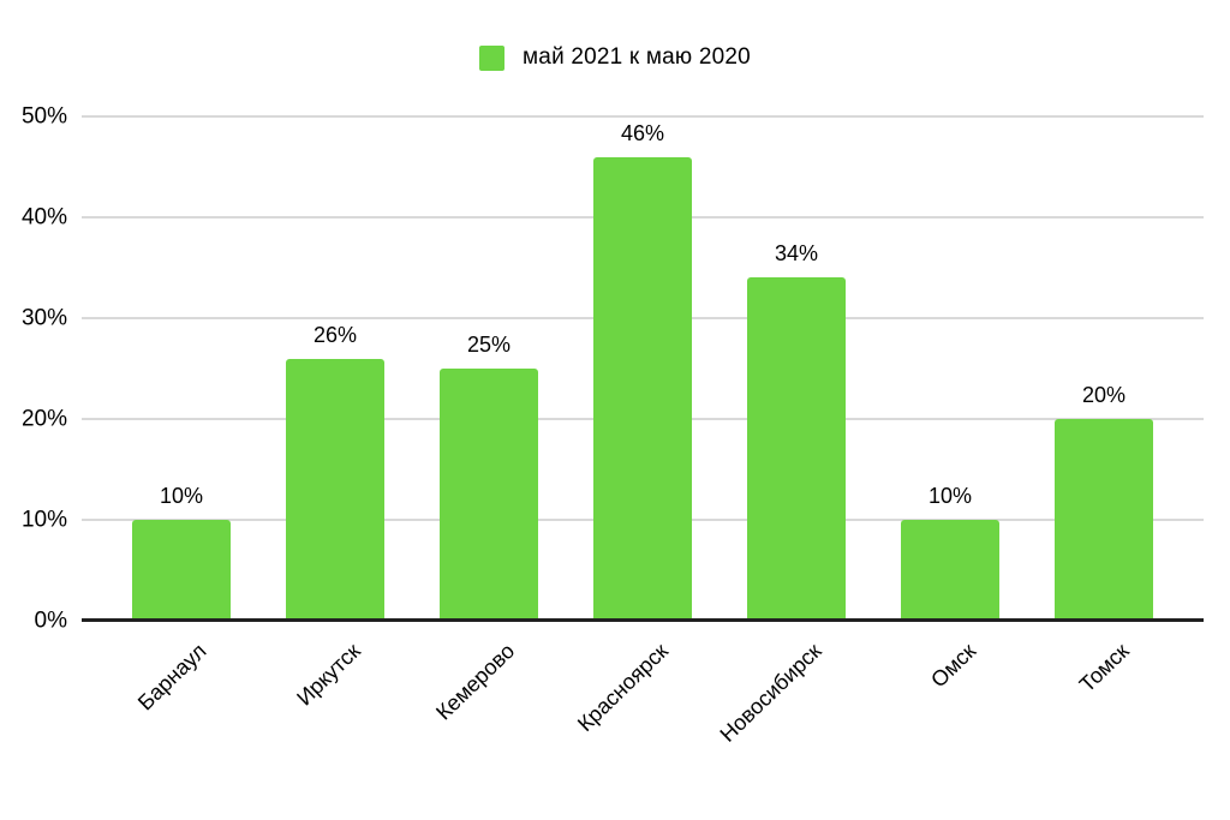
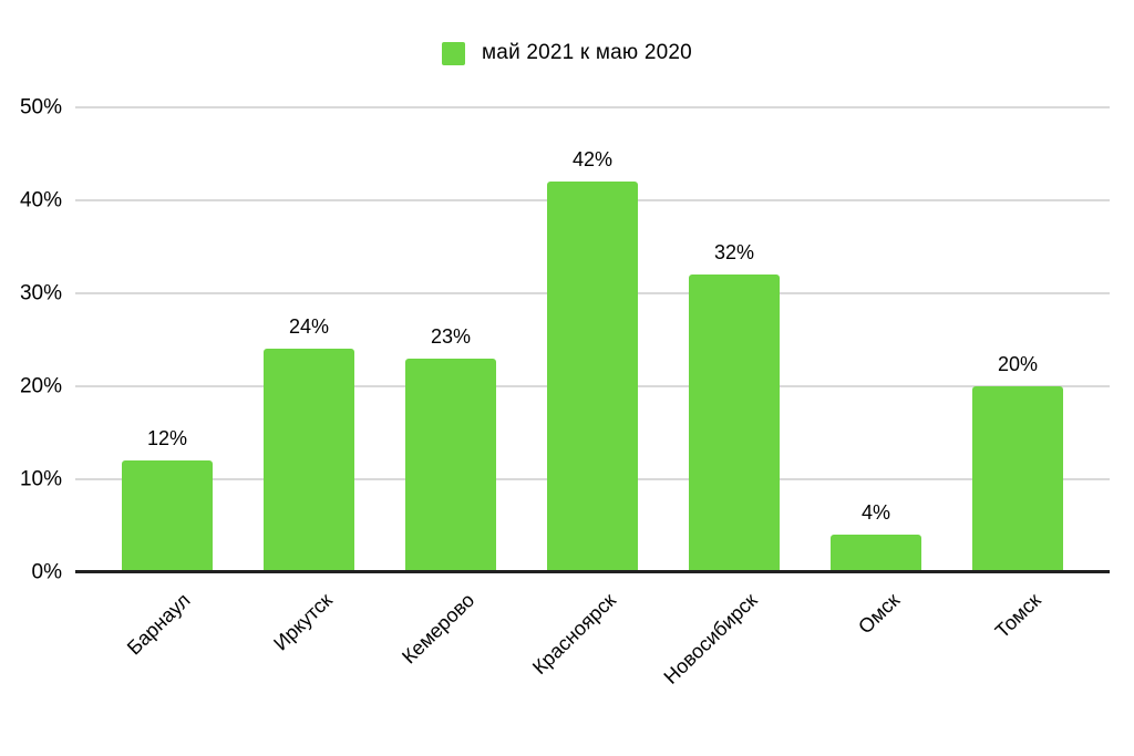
Барнаул: 10% -> 12%
Иркутск: 26% -> 24%
Кемерово: 25% -> 23%
Красноярск: 46% -> 42%
Новосибирск: 34% -> 32%
Омск: 10% -> 4%
